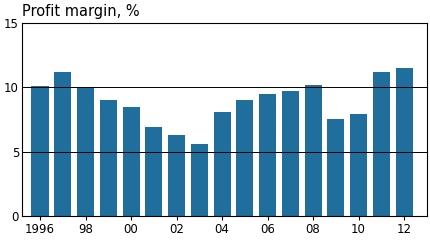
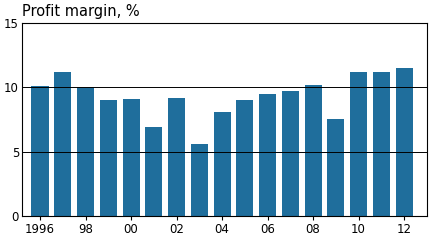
00: 8.5 -> 9.1
02: 6.3 -> 9.2
10: 7.9 -> 11.2
